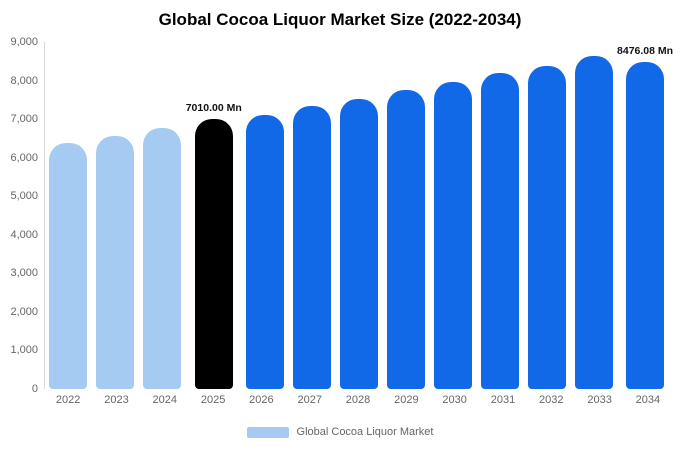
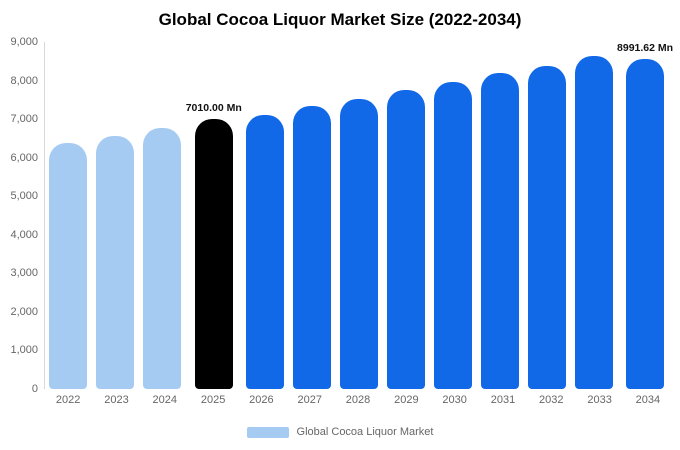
2034: 8476.08 -> 8991.62
